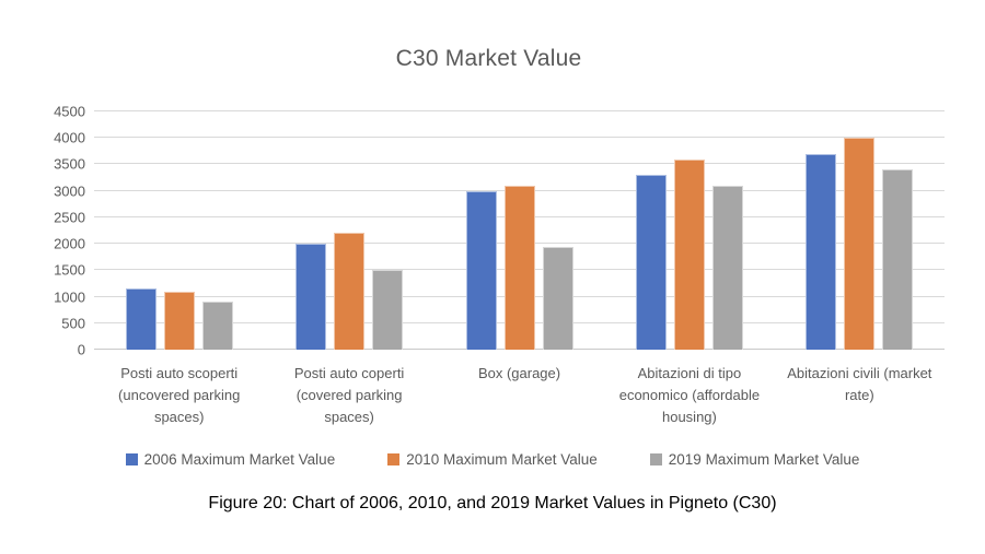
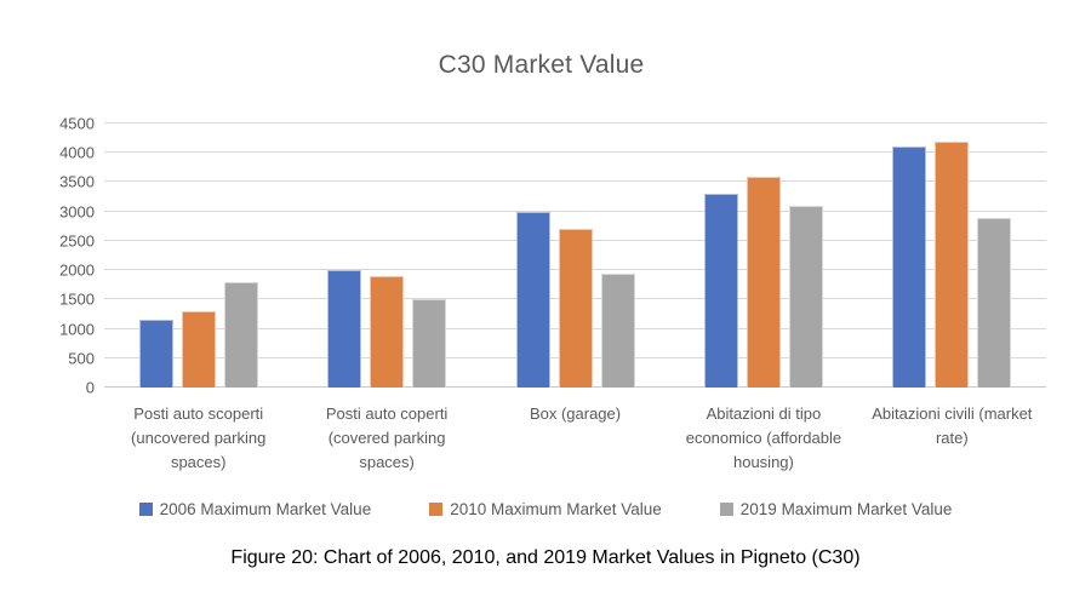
2010 Maximum Market Value/Posti auto scoperti (uncovered parking spaces): 1100 -> 1300
2019 Maximum Market Value/Posti auto scoperti (uncovered parking spaces): 900 -> 1800
2010 Maximum Market Value/Posti auto coperti (covered parking spaces): 2200 -> 1900
2010 Maximum Market Value/Box (garage): 3100 -> 2700
2006 Maximum Market Value/Abitazioni civili (market rate): 3700 -> 4100
2010 Maximum Market Value/Abitazioni civili (market rate): 4000 -> 4200
2019 Maximum Market Value/Abitazioni civili (market rate): 3400 -> 2900
